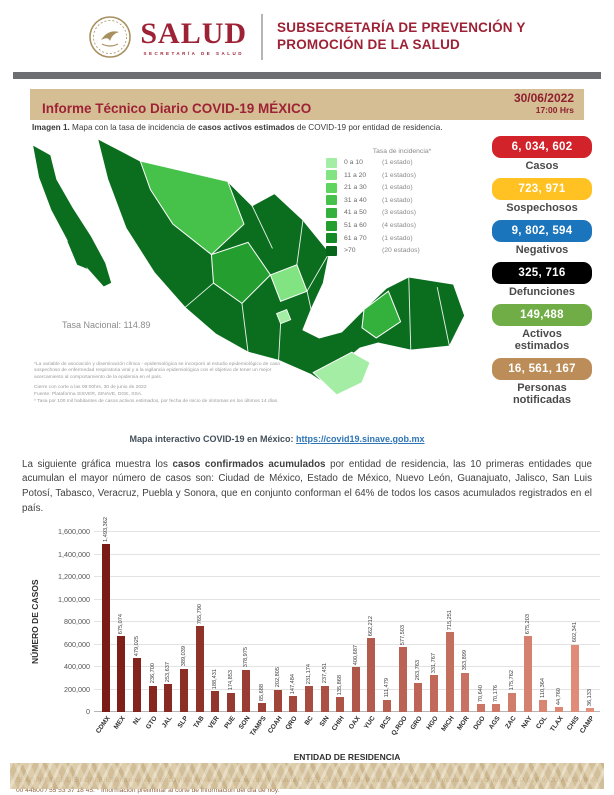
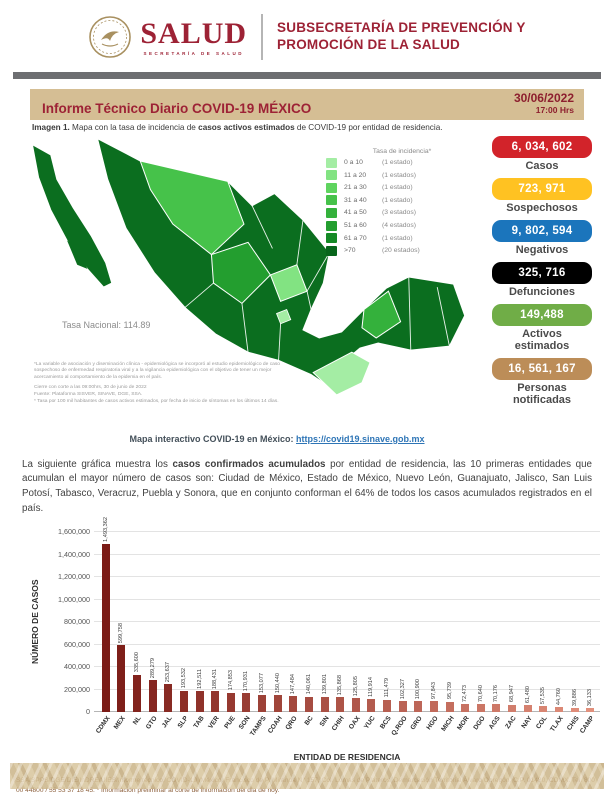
MEX: 675,074 -> 599,758
NL: 479,025 -> 335,600
GTO: 236,700 -> 289,279
SLP: 389,039 -> 193,532
TAB: 765,790 -> 192,511
SON: 378,975 -> 170,931
TAMPS: 85,688 -> 153,077
COAH: 202,805 -> 150,440
BC: 231,174 -> 140,061
SIN: 237,451 -> 139,801
OAX: 400,687 -> 125,805
YUC: 662,212 -> 119,914
Q.ROO: 577,503 -> 102,327
GRO: 263,763 -> 100,900
HGO: 331,767 -> 97,843
MICH: 715,251 -> 95,739
MOR: 353,899 -> 72,473
ZAC: 175,762 -> 68,947
NAY: 675,203 -> 61,480
COL: 110,364 -> 57,535
CHIS: 602,341 -> 39,886
